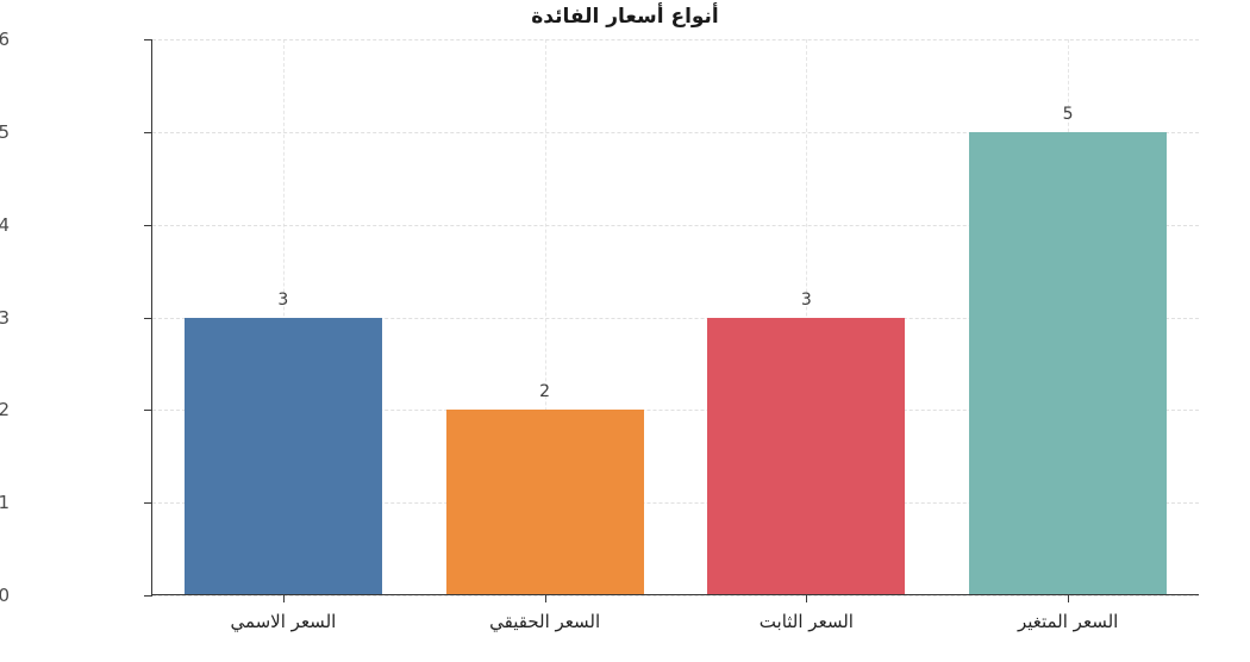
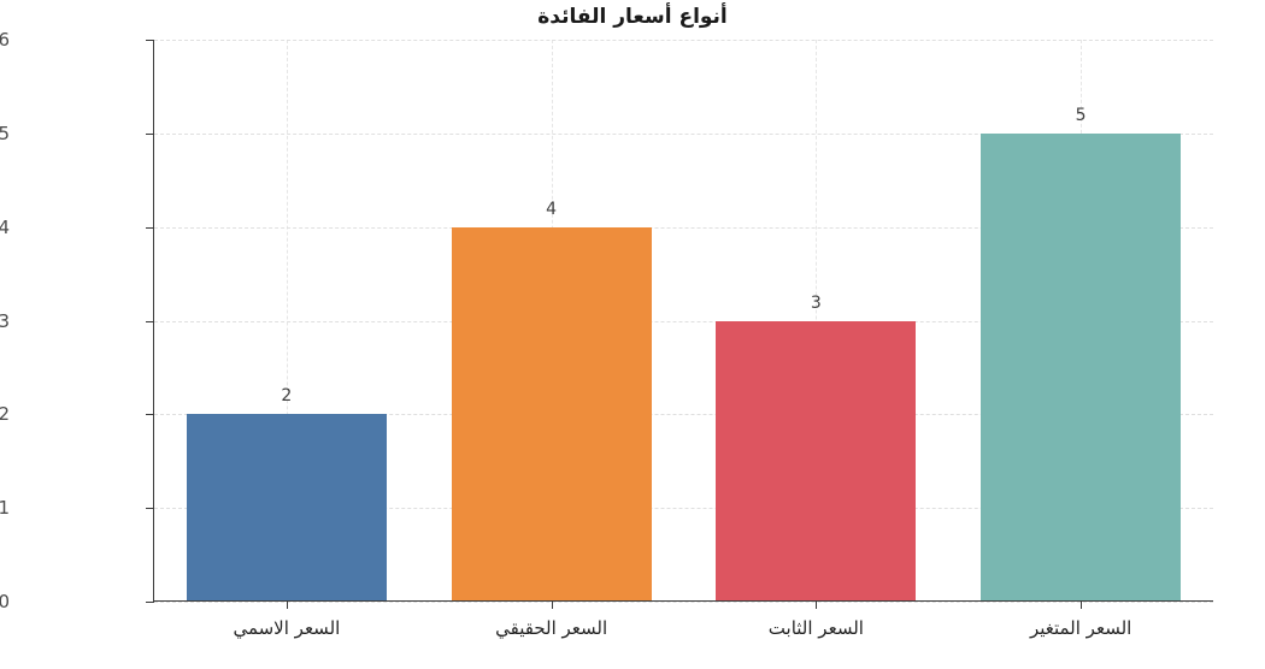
السعر الاسمي: 3 -> 2
السعر الحقيقي: 2 -> 4
